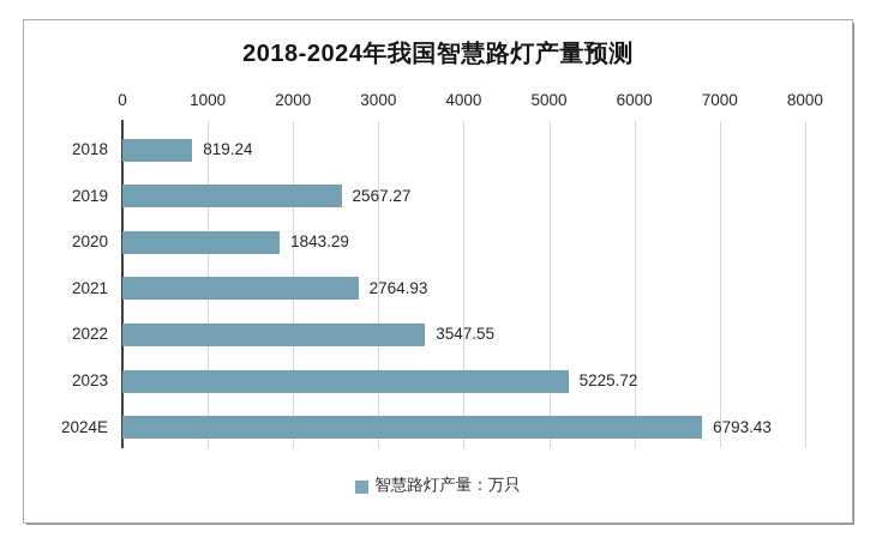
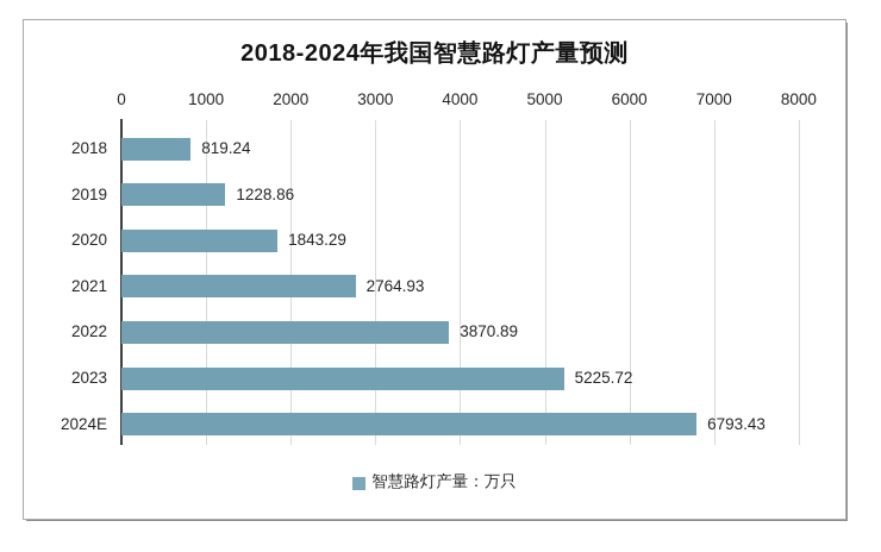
2019: 2567.27 -> 1228.86
2022: 3547.55 -> 3870.89
